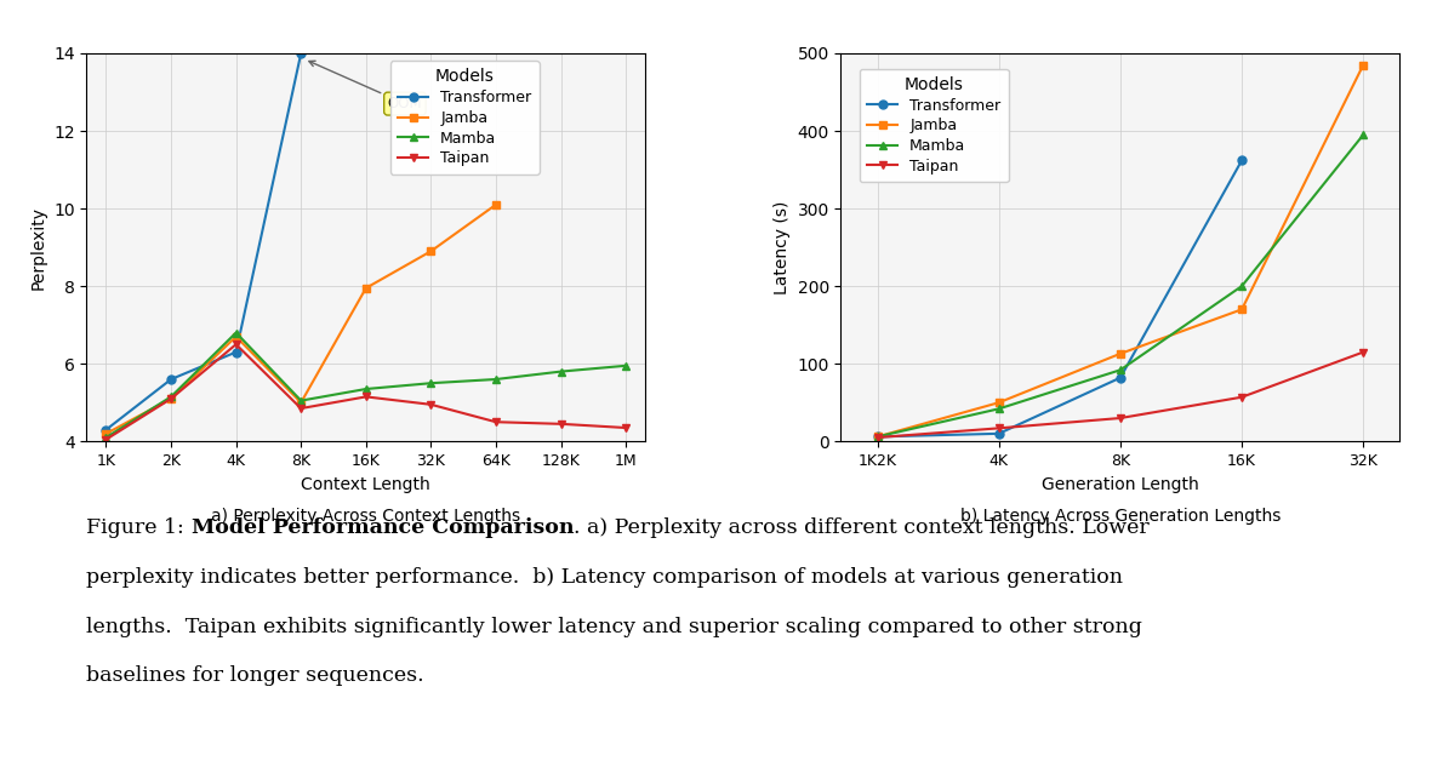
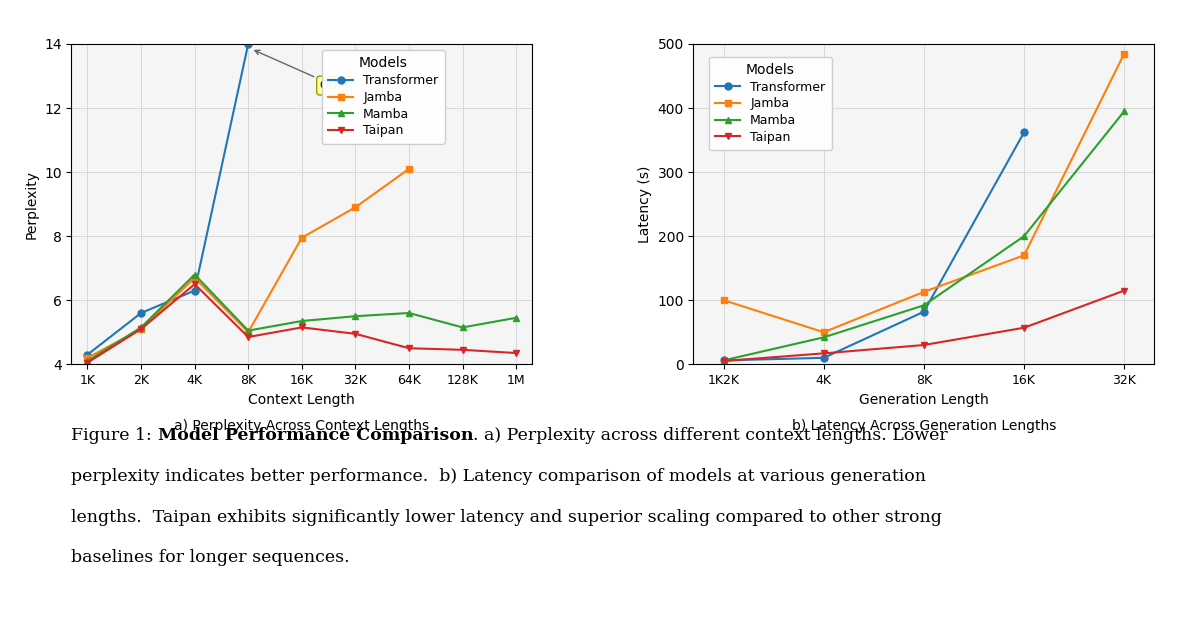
Mamba/128K: 5.80 -> 5.15
Mamba/1M: 5.95 -> 5.45
Jamba/1K2K: 6 -> 100
